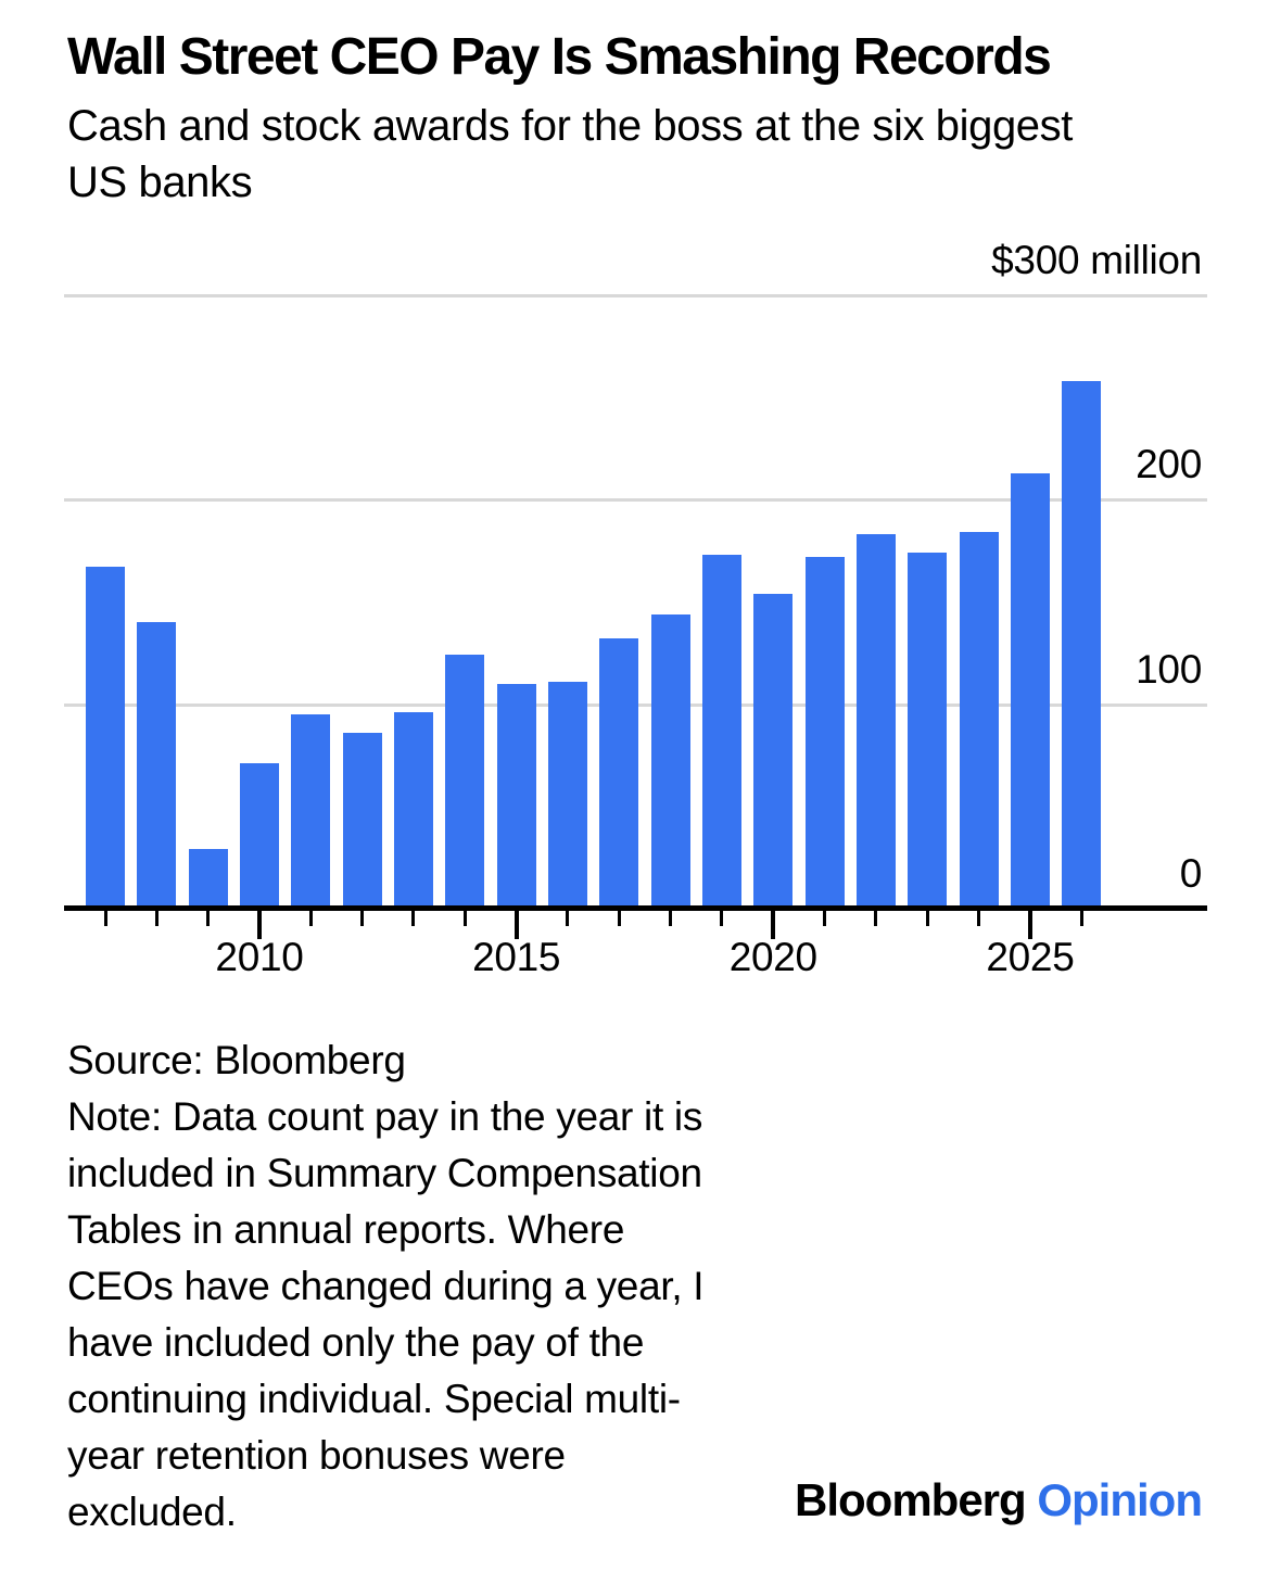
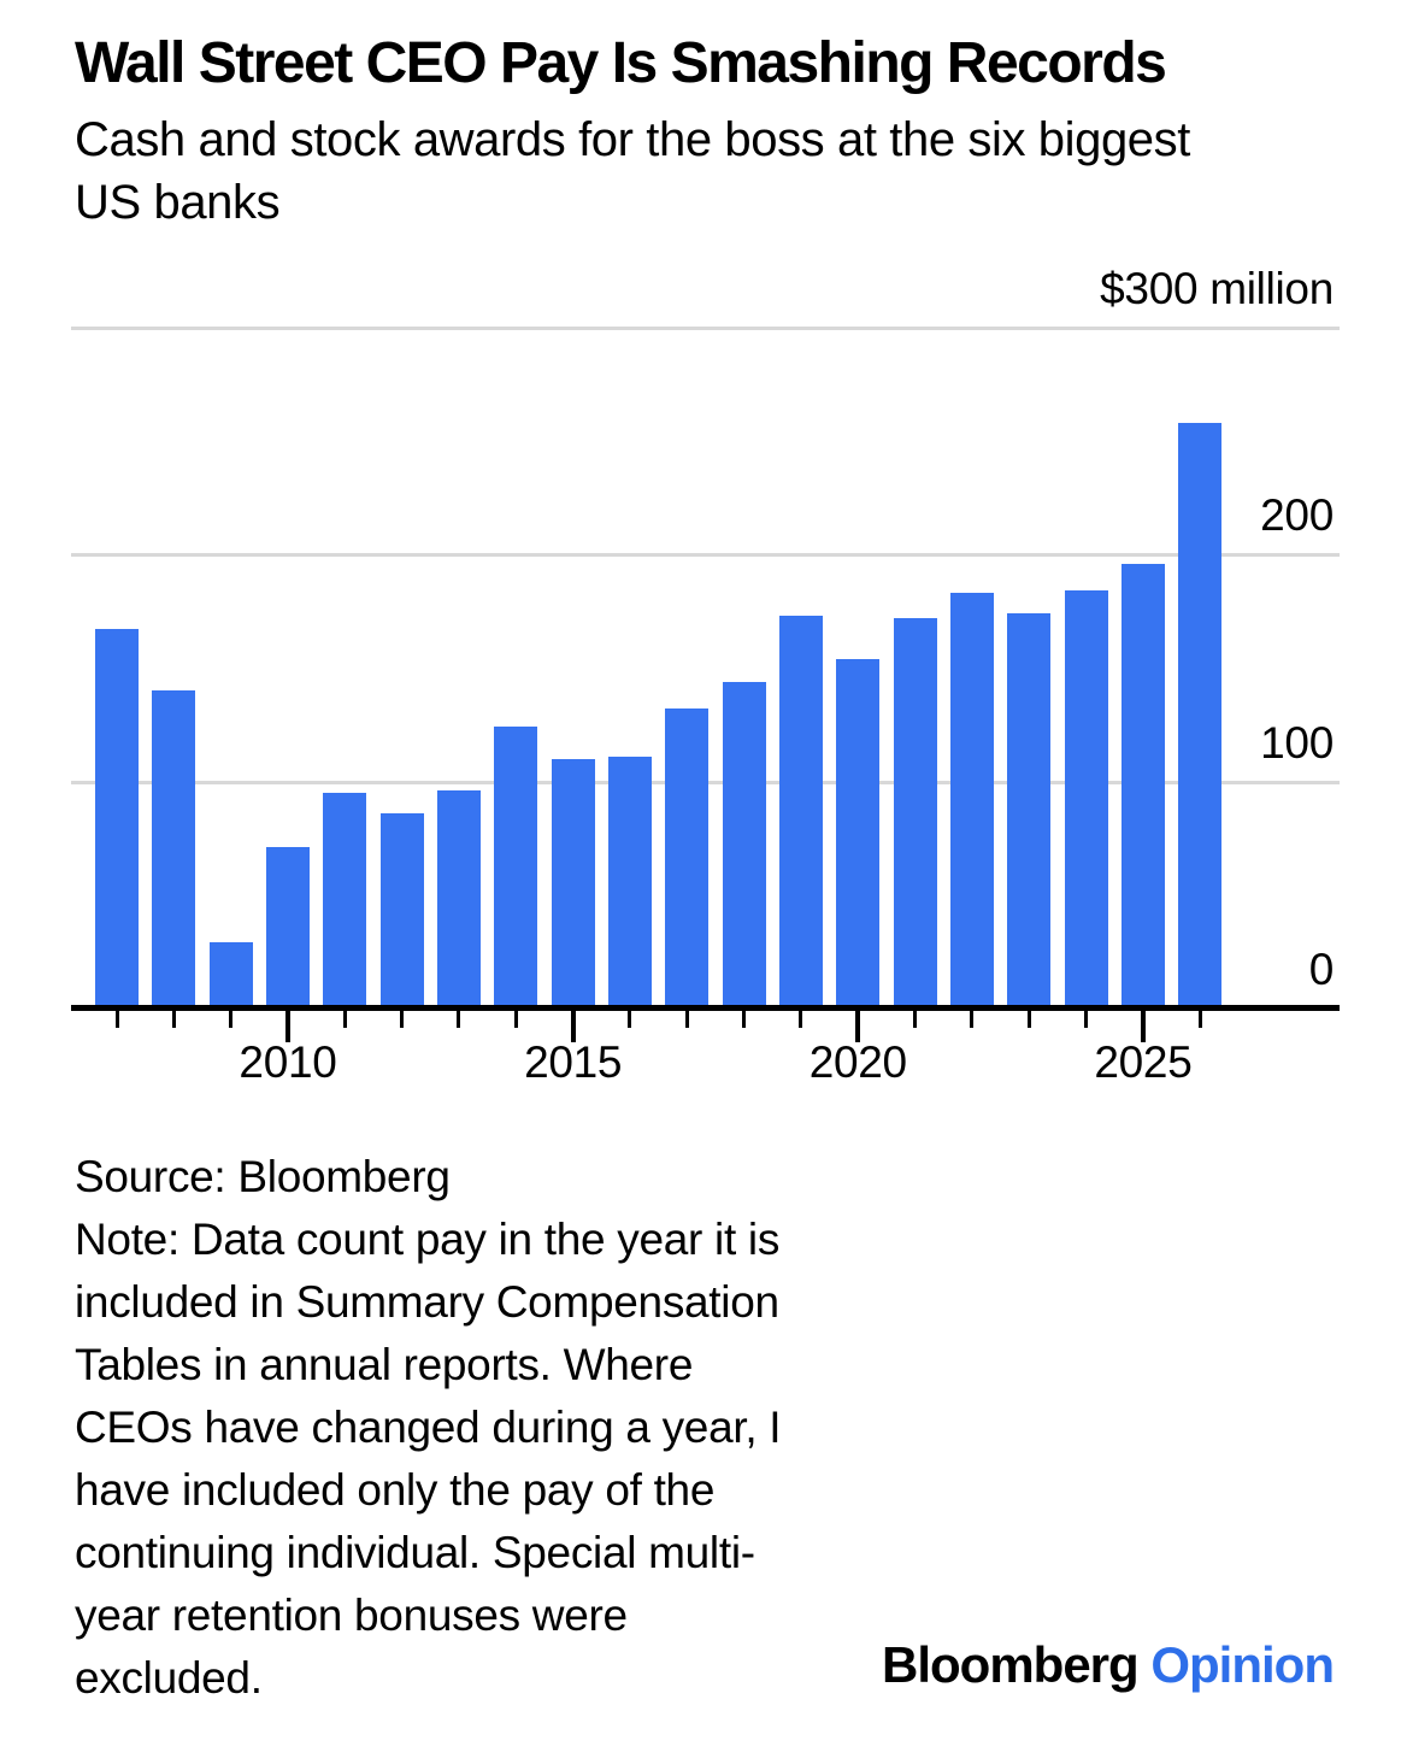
2025: 213 -> 196
